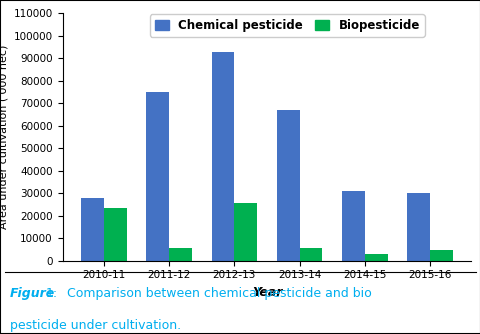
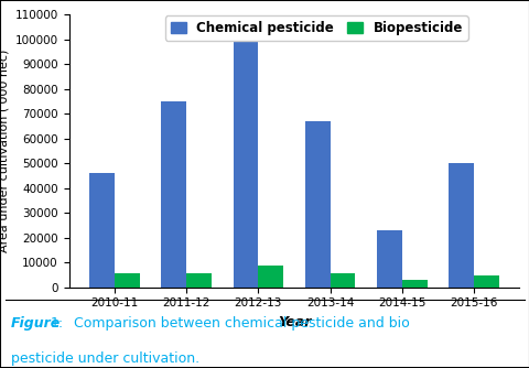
Chemical pesticide/2010-11: 28000 -> 46000
Biopesticide/2010-11: 23500 -> 5500
Chemical pesticide/2012-13: 93000 -> 100000
Biopesticide/2012-13: 25500 -> 8500
Chemical pesticide/2014-15: 31000 -> 23000
Chemical pesticide/2015-16: 30000 -> 50000
